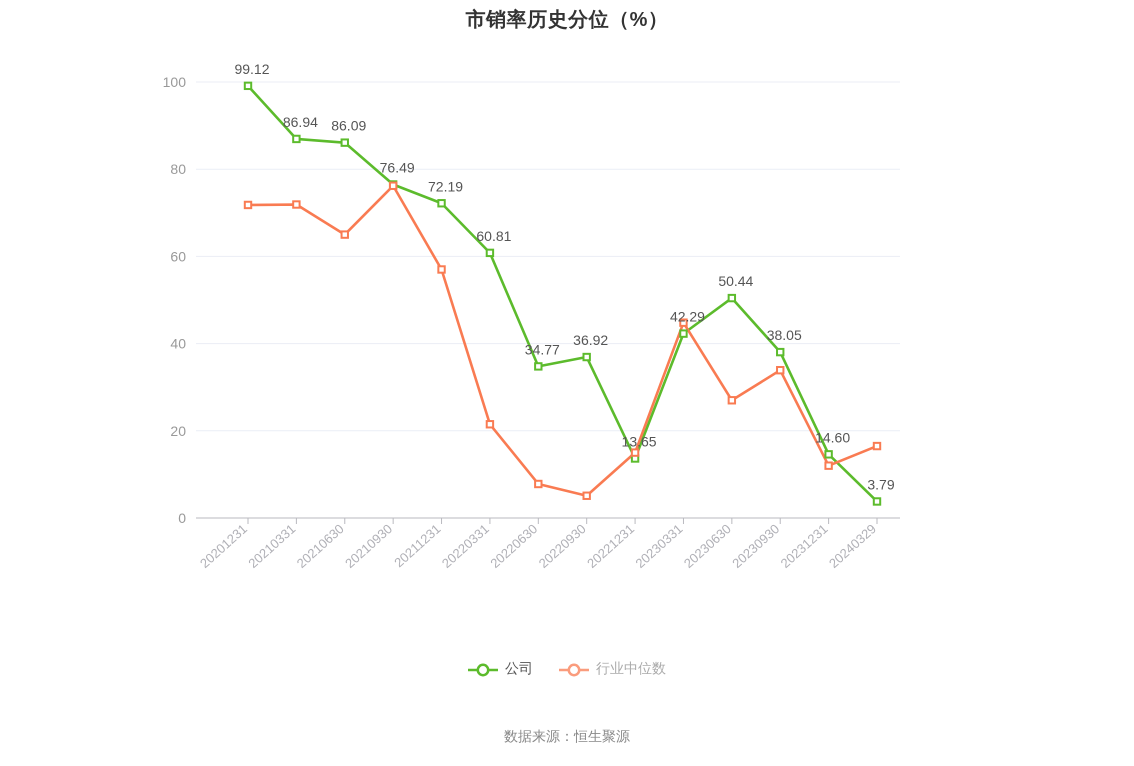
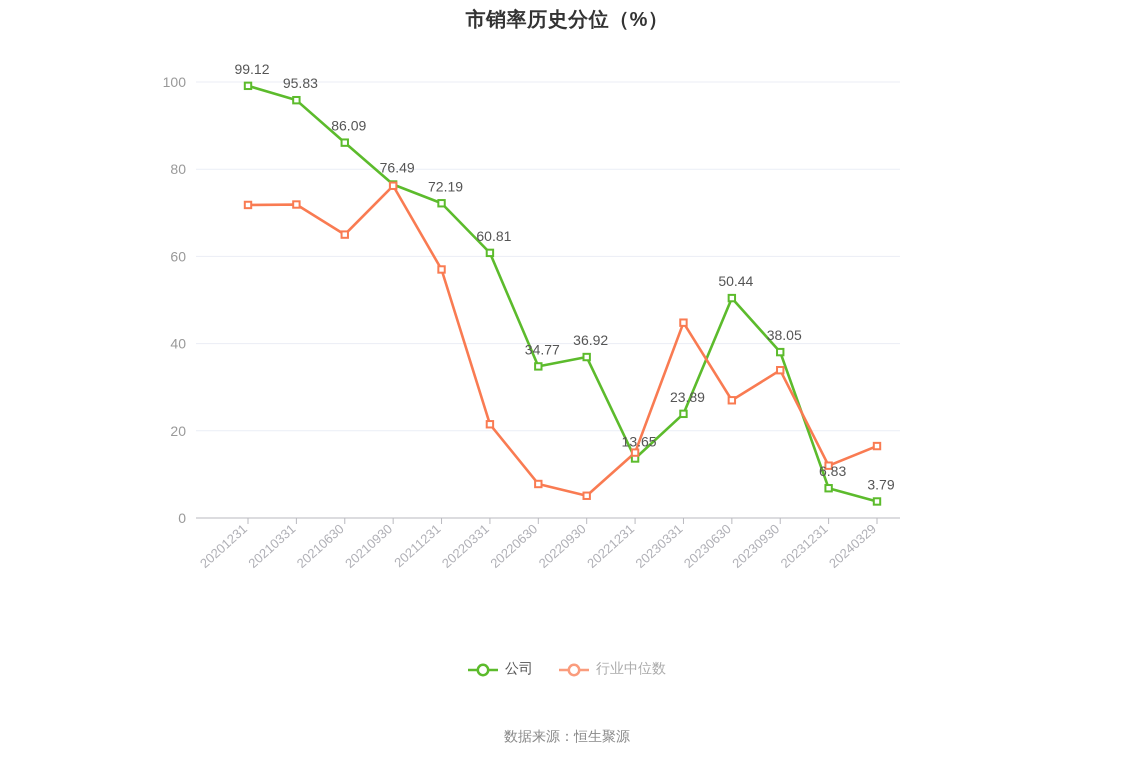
公司/20210331: 86.94 -> 95.83
公司/20230331: 42.29 -> 23.89
公司/20231231: 14.60 -> 6.83
